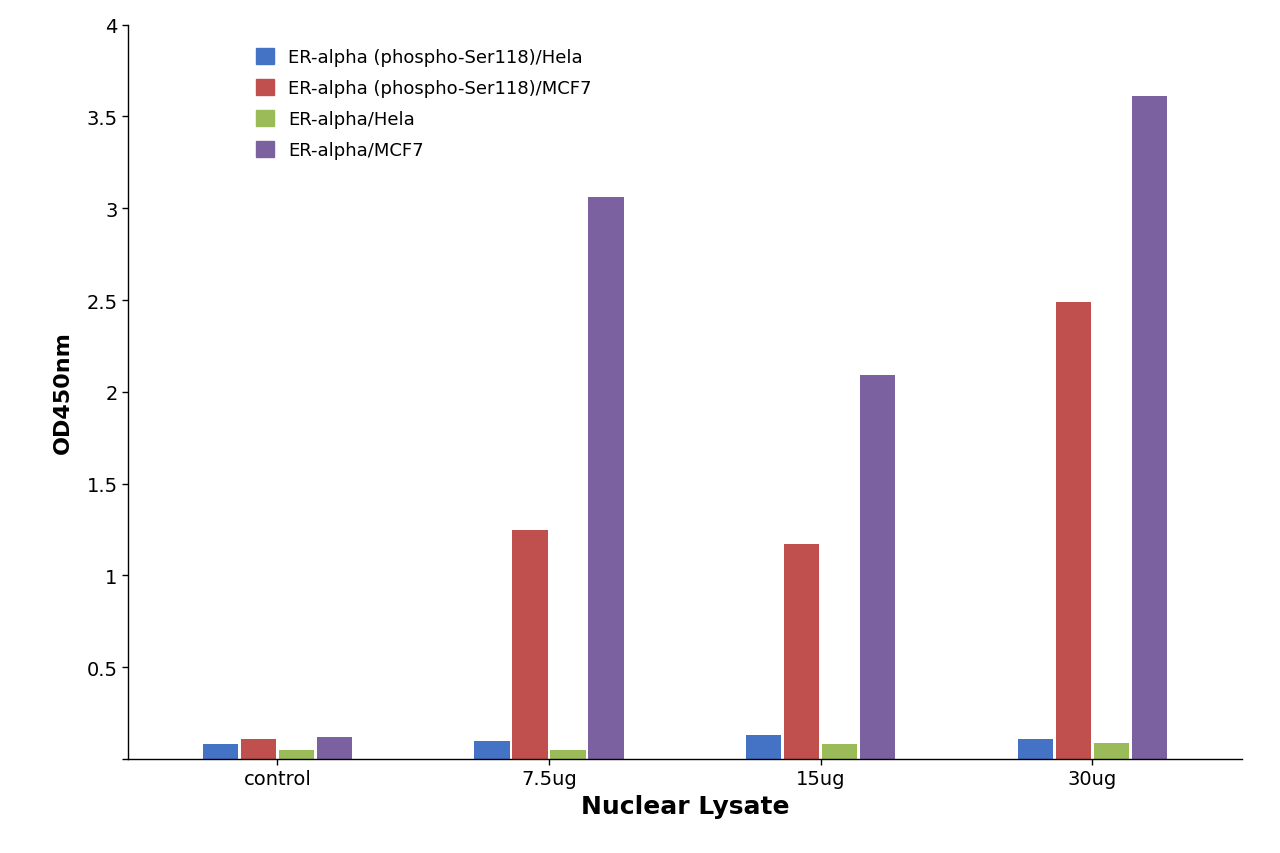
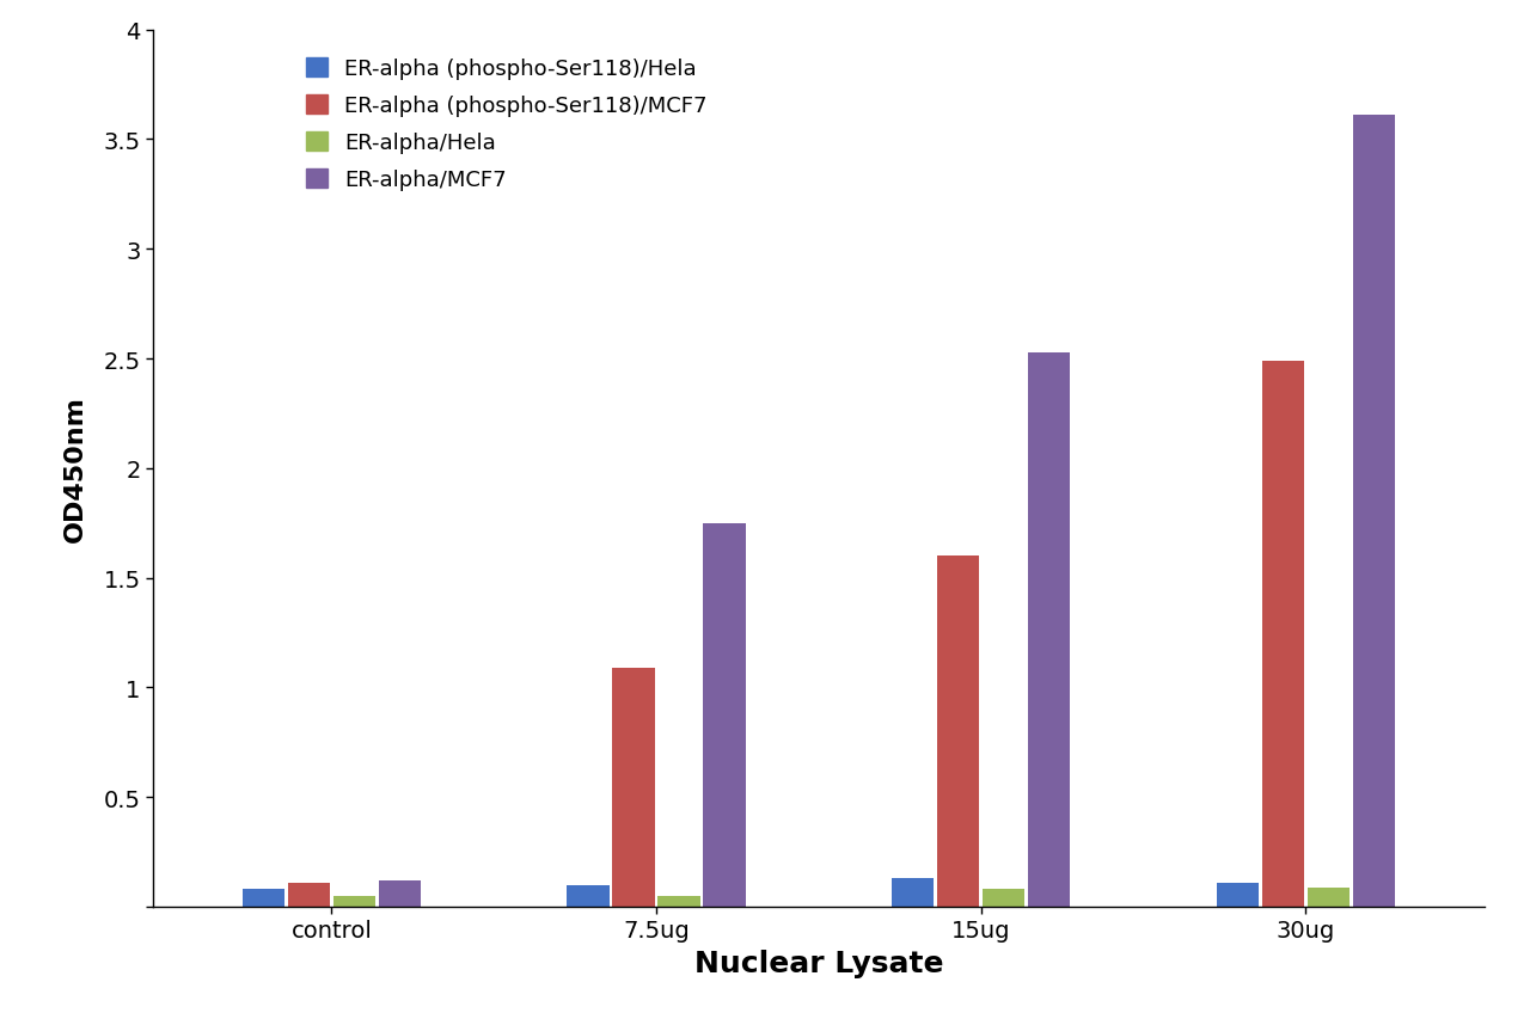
ER-alpha (phospho-Ser118)/MCF7/7.5ug: 1.25 -> 1.09
ER-alpha/MCF7/7.5ug: 3.06 -> 1.75
ER-alpha (phospho-Ser118)/MCF7/15ug: 1.17 -> 1.60
ER-alpha/MCF7/15ug: 2.09 -> 2.53
